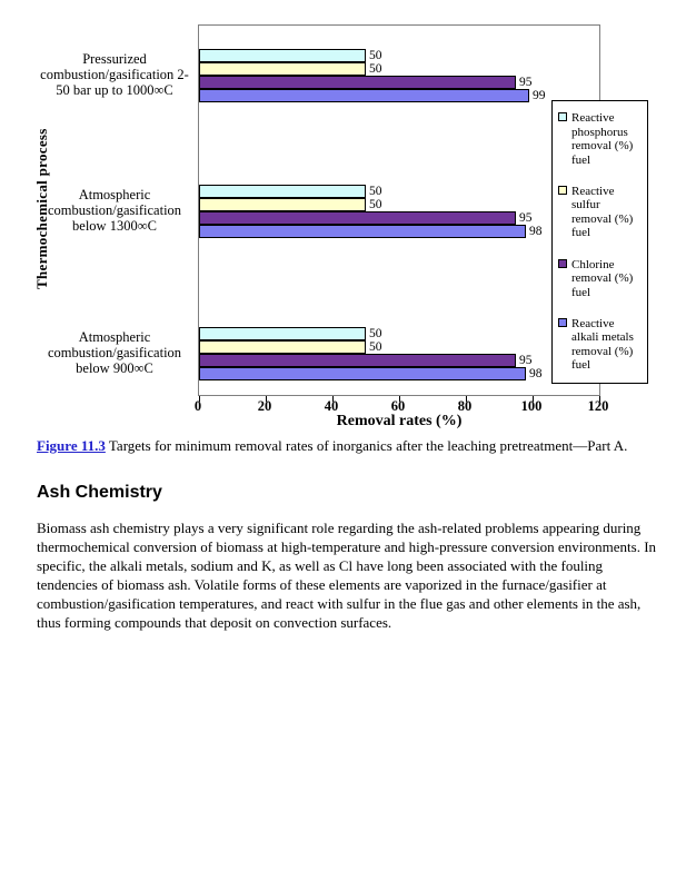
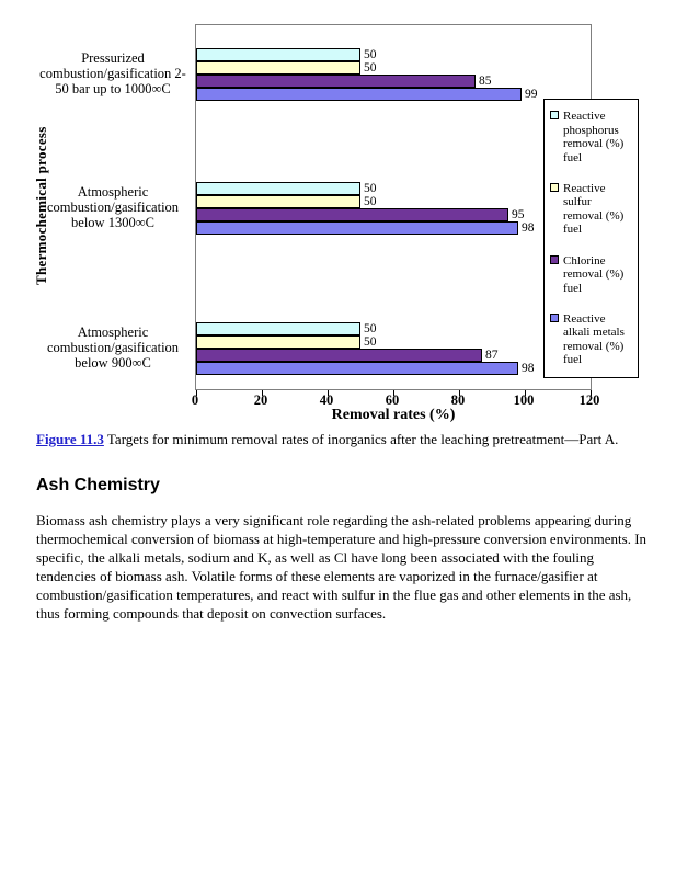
Chlorine removal (%) fuel/Pressurized combustion/gasification 2-50 bar up to 1000∞C: 95 -> 85
Chlorine removal (%) fuel/Atmospheric combustion/gasification below 900∞C: 95 -> 87
